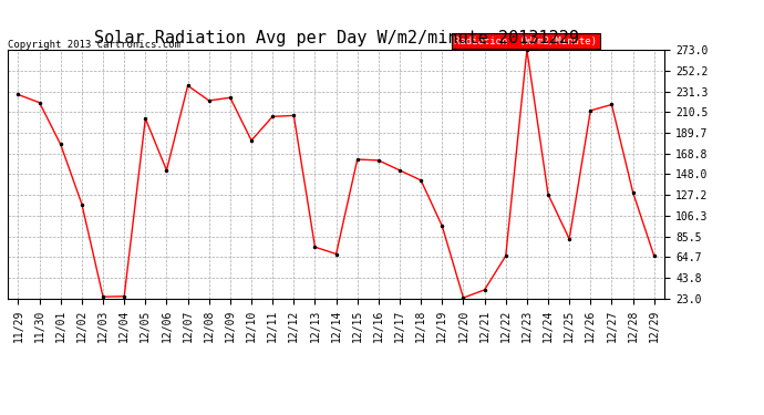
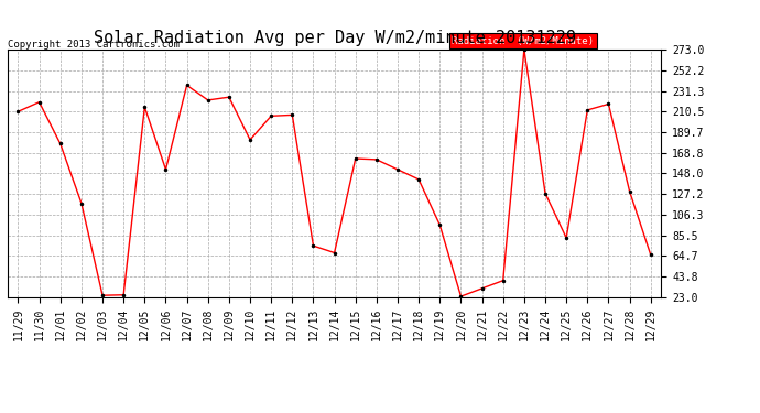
11/29: 228 -> 210
12/05: 204 -> 215
12/22: 66 -> 40
